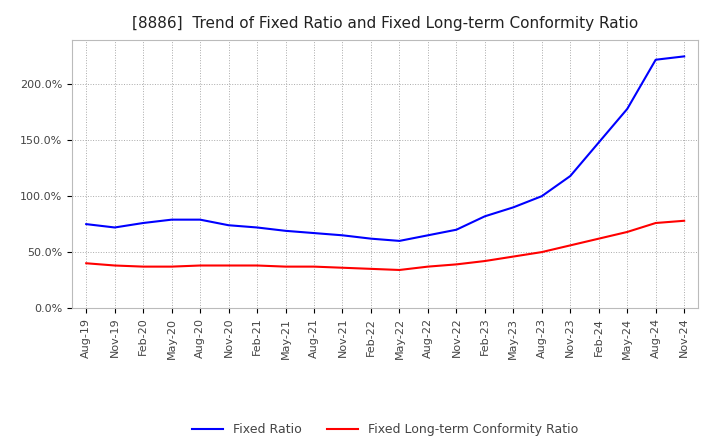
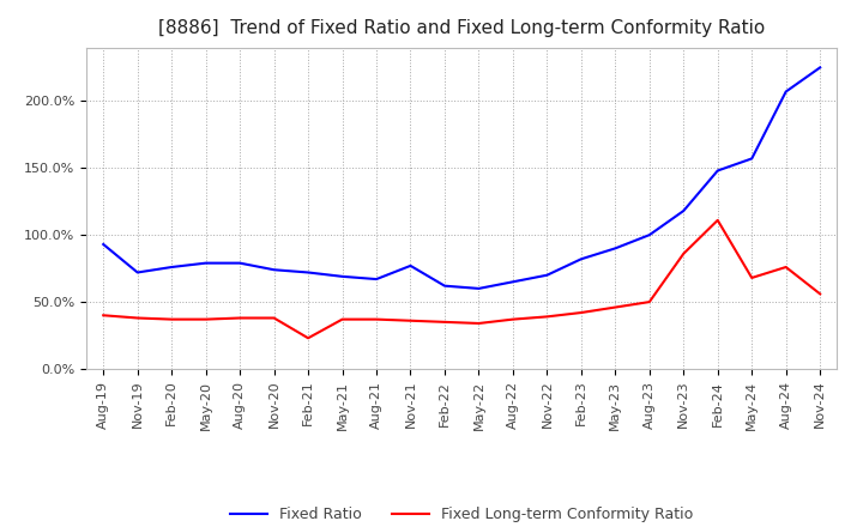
Fixed Ratio/Aug-19: 75% -> 93%
Fixed Long-term Conformity Ratio/Feb-21: 38% -> 23%
Fixed Ratio/Nov-21: 65% -> 77%
Fixed Long-term Conformity Ratio/Nov-23: 56% -> 86%
Fixed Long-term Conformity Ratio/Feb-24: 62% -> 111%
Fixed Ratio/May-24: 178% -> 157%
Fixed Ratio/Aug-24: 222% -> 207%
Fixed Long-term Conformity Ratio/Nov-24: 78% -> 56%
